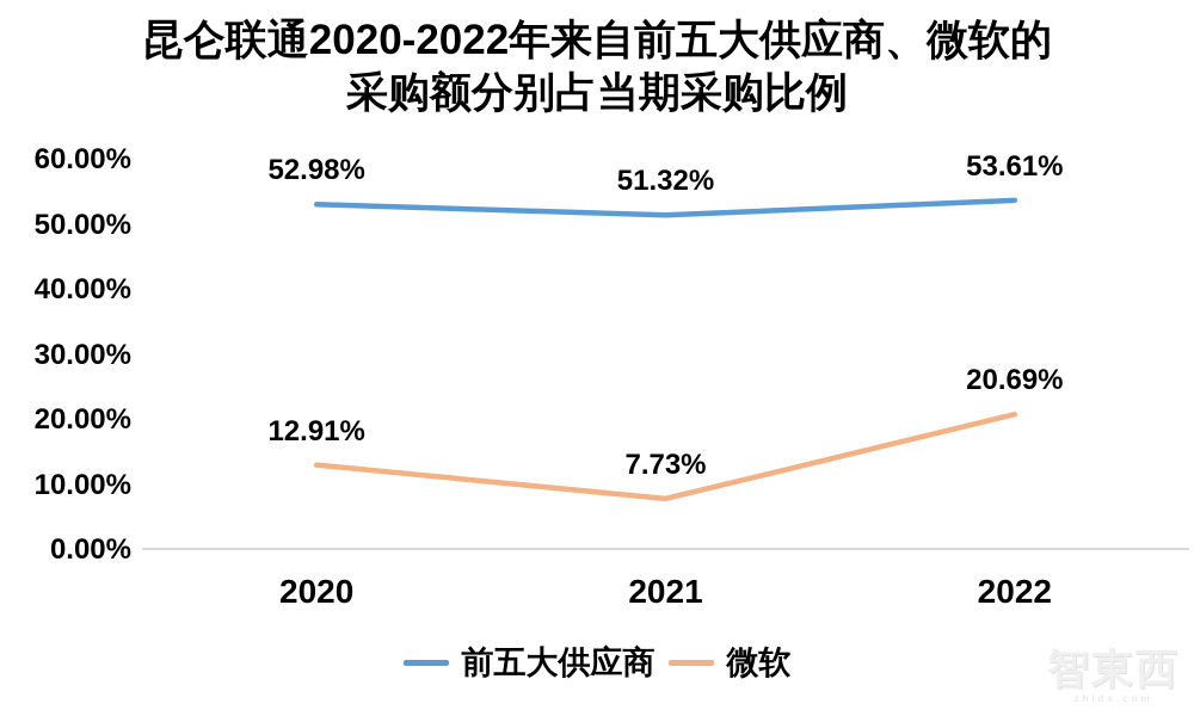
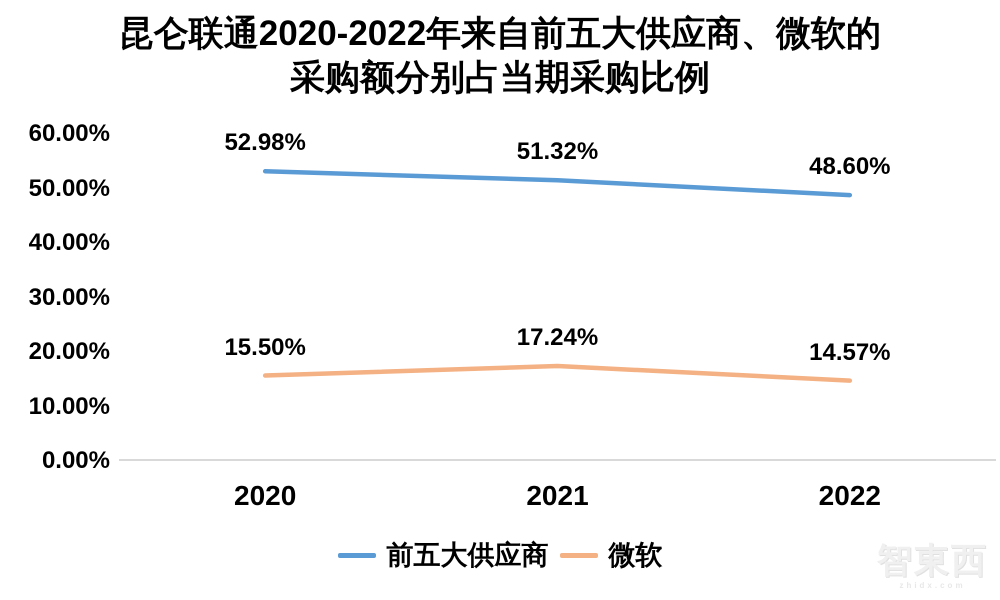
微软/2020: 12.91% -> 15.50%
微软/2021: 7.73% -> 17.24%
前五大供应商/2022: 53.61% -> 48.60%
微软/2022: 20.69% -> 14.57%
